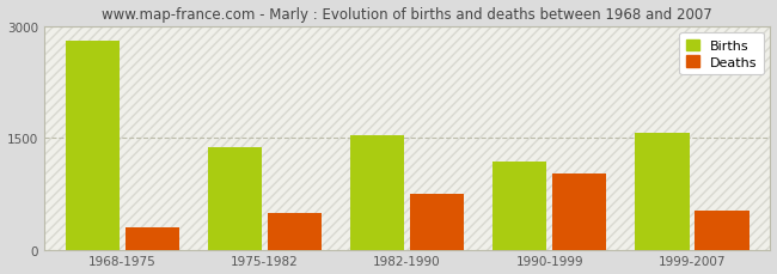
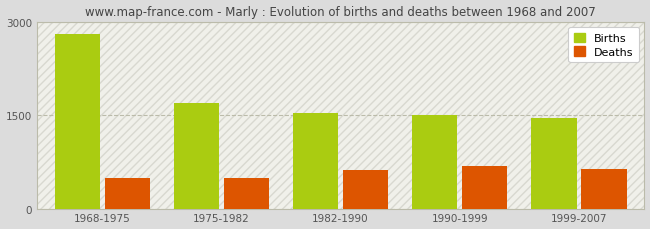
Deaths/1968-1975: 300 -> 490
Births/1975-1982: 1380 -> 1700
Deaths/1982-1990: 740 -> 620
Births/1990-1999: 1180 -> 1500
Deaths/1990-1999: 1020 -> 680
Births/1999-2007: 1560 -> 1460
Deaths/1999-2007: 520 -> 630
